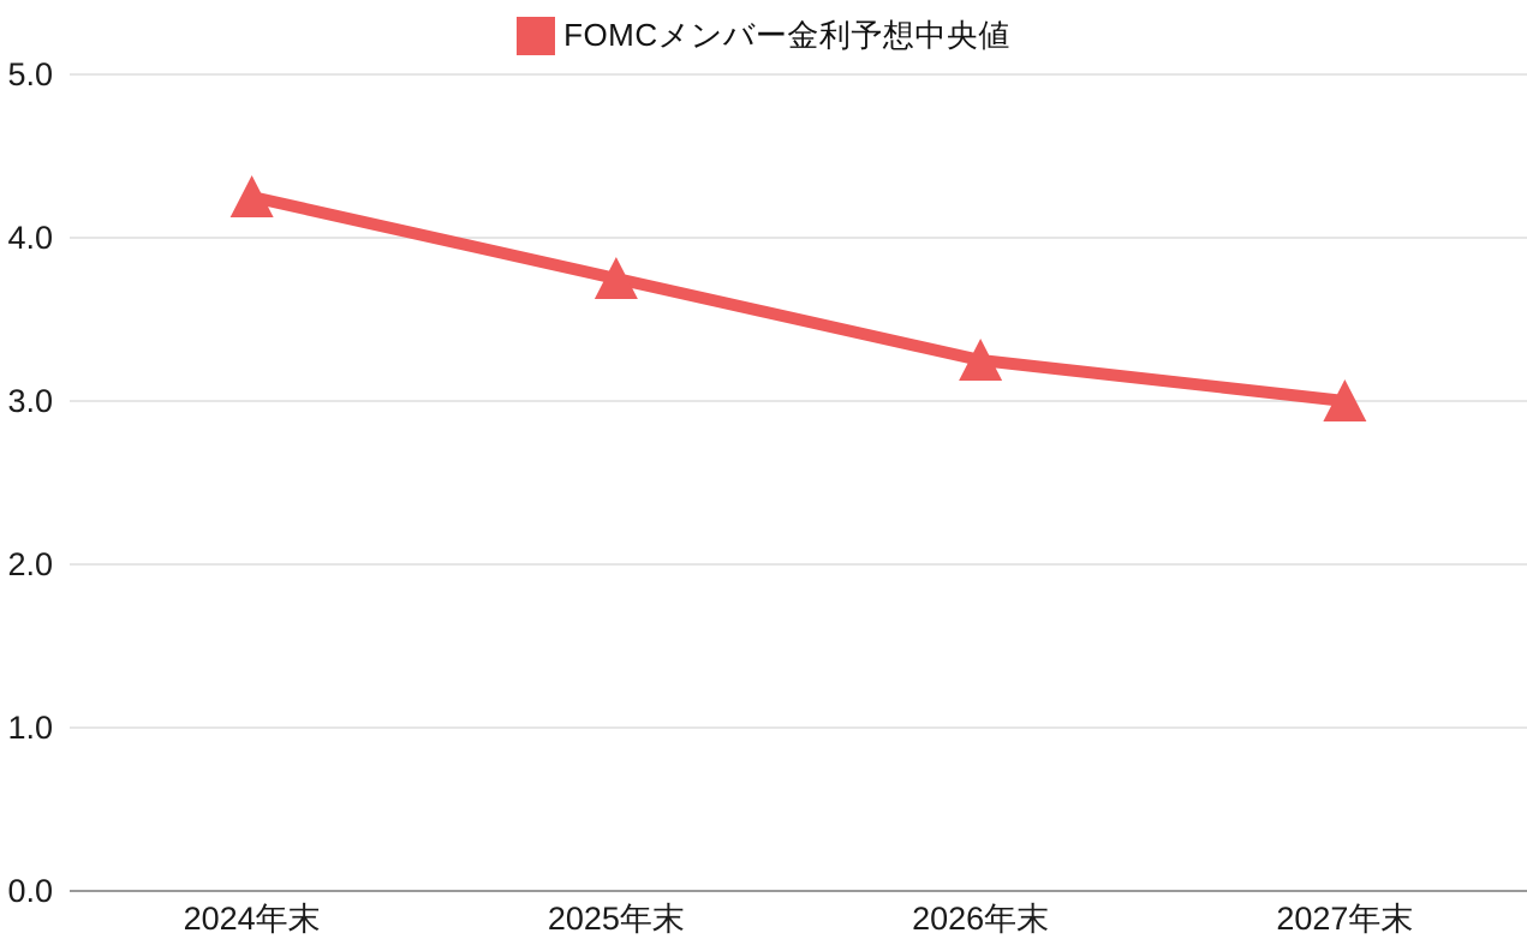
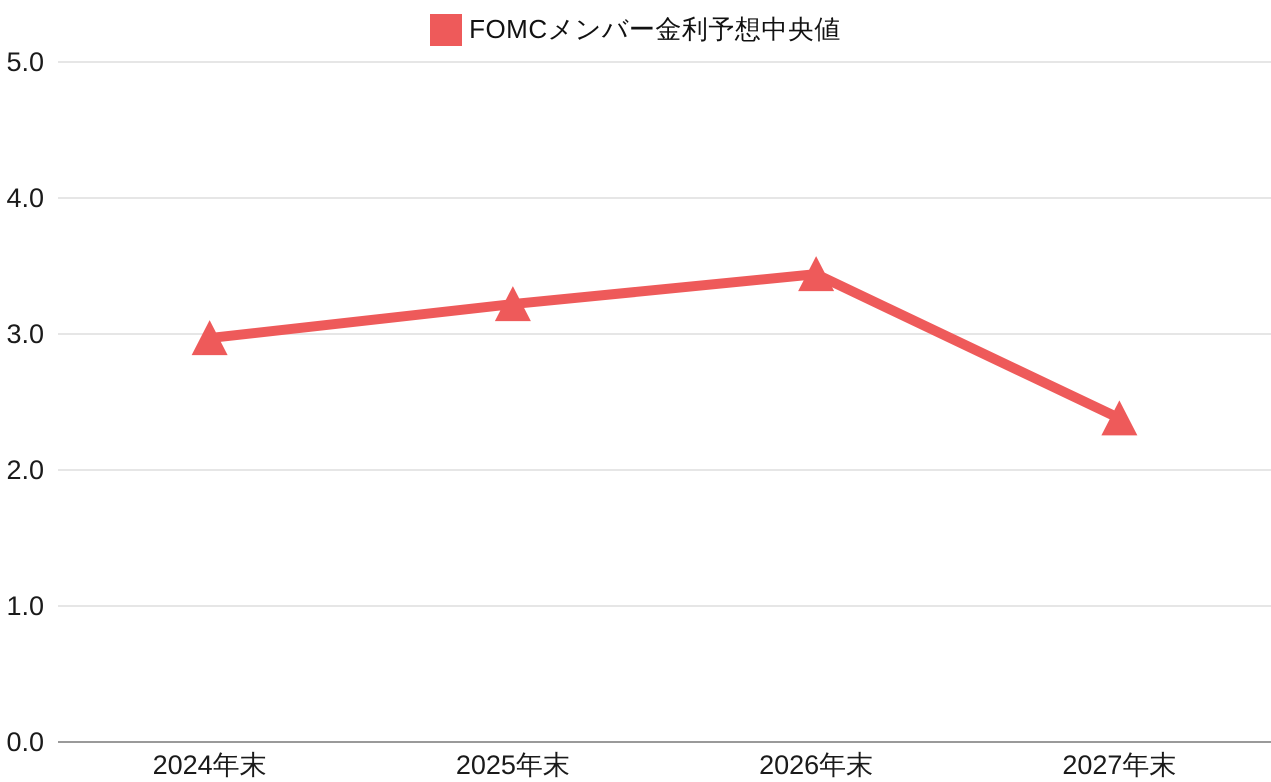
2024年末: 4.25 -> 2.97
2025年末: 3.75 -> 3.22
2026年末: 3.25 -> 3.44
2027年末: 3.00 -> 2.38
